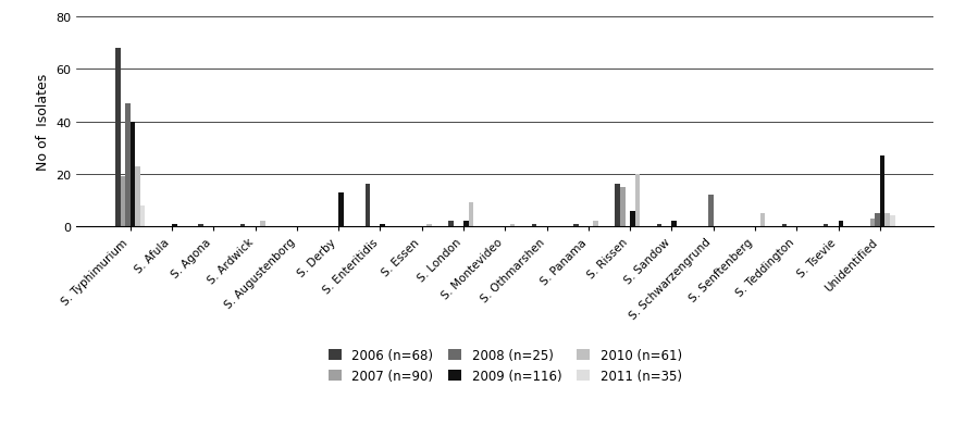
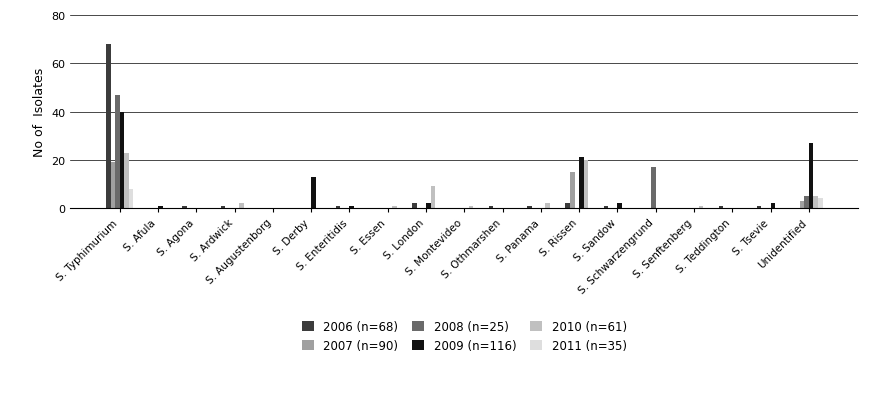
2006 (n=68)/S. Enteritidis: 16 -> 1
2006 (n=68)/S. Rissen: 16 -> 2
2009 (n=116)/S. Rissen: 6 -> 21
2008 (n=25)/S. Schwarzengrund: 12 -> 17
2010 (n=61)/S. Senftenberg: 5 -> 1
